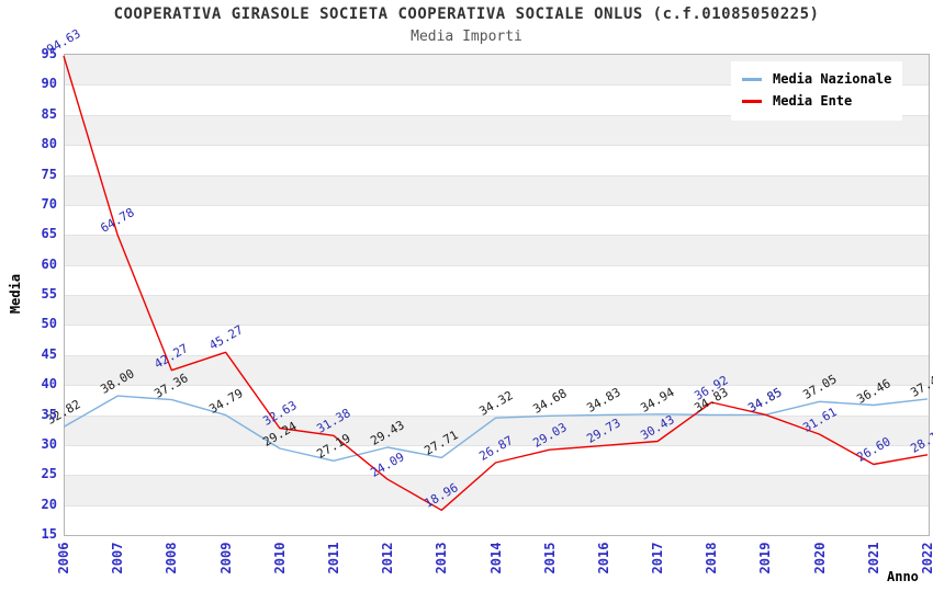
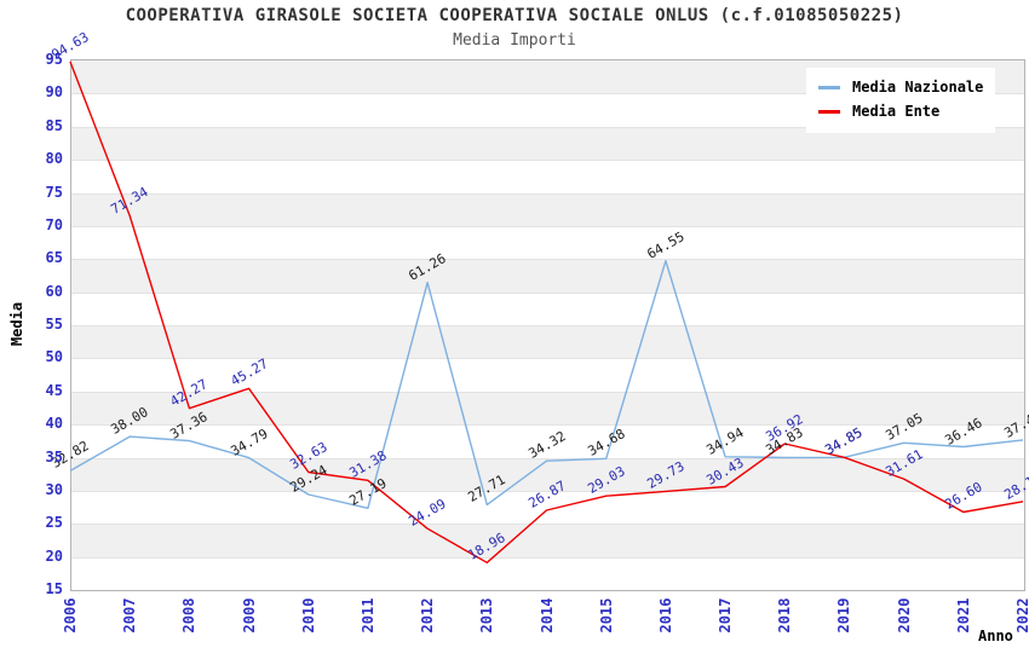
Media Ente/2007: 64.78 -> 71.34
Media Nazionale/2012: 29.43 -> 61.26
Media Nazionale/2016: 34.83 -> 64.55
